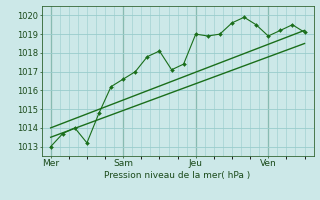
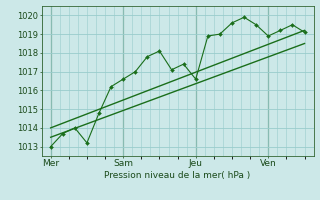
Jeu: 1019.0 -> 1016.6
